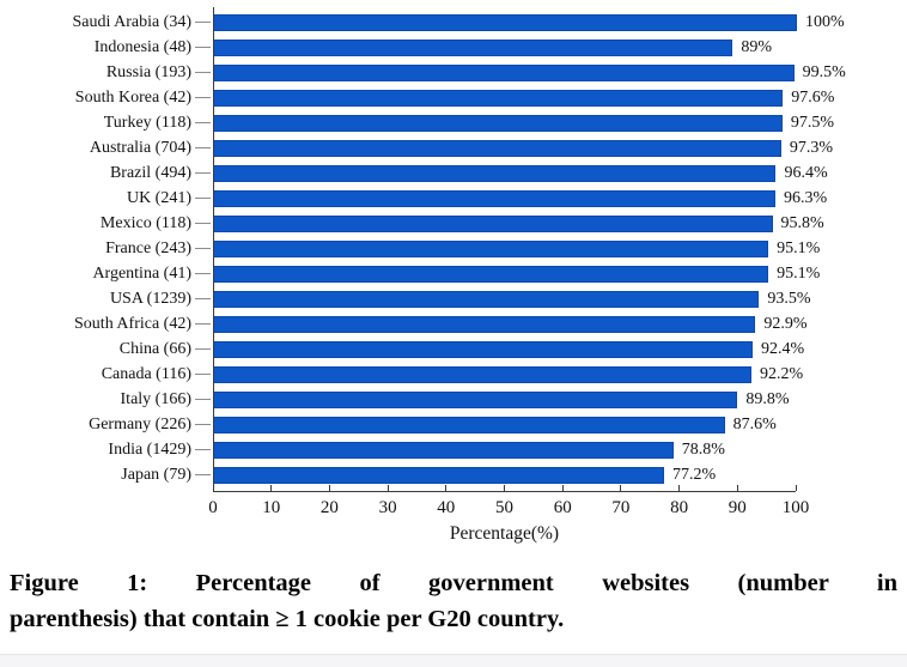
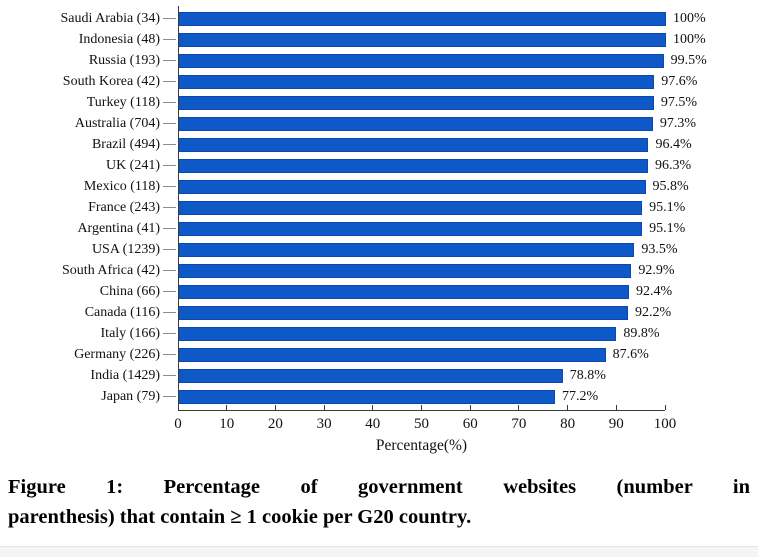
Indonesia (48): 89% -> 100%
